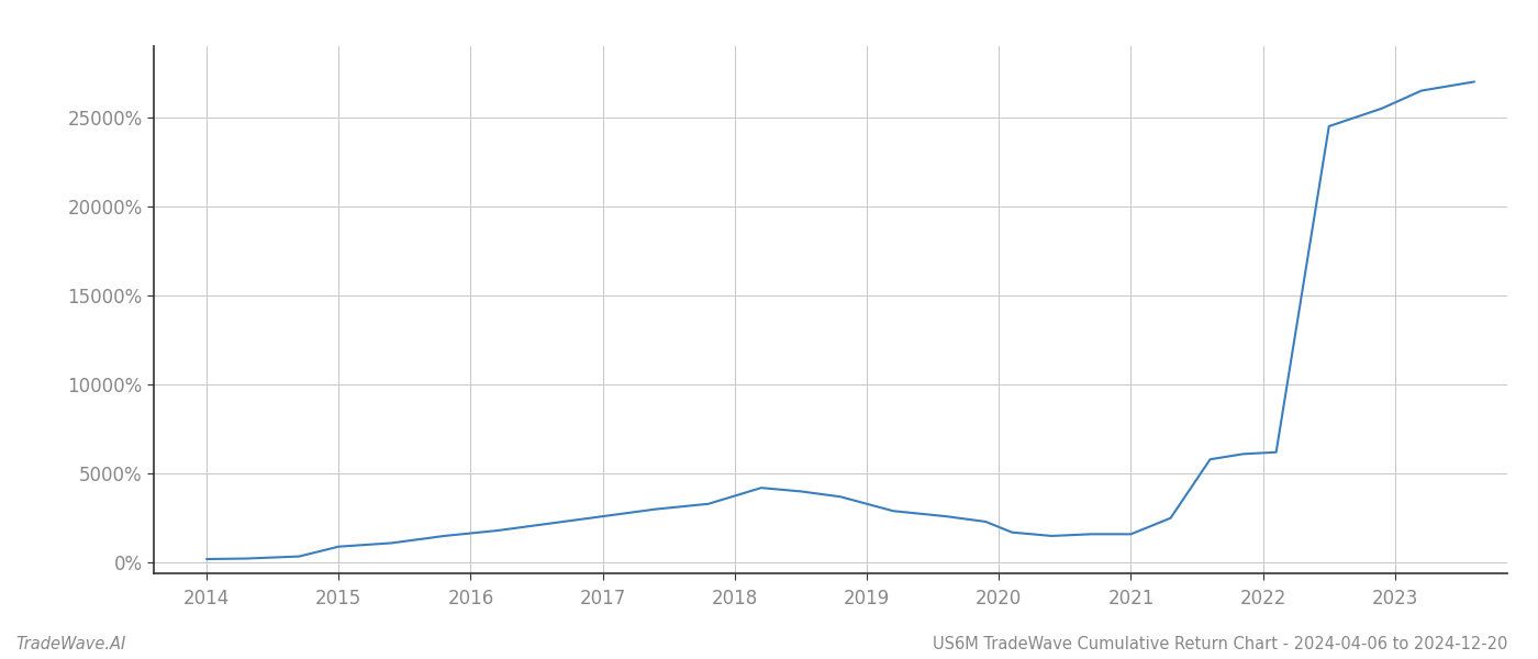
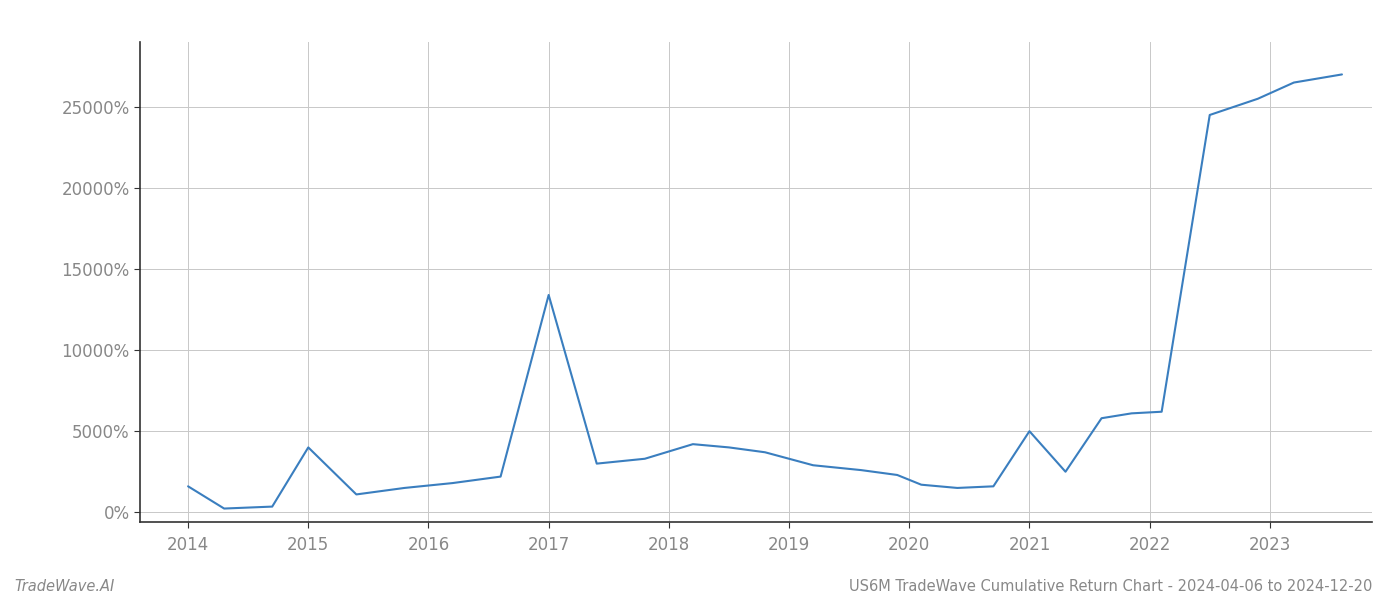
2014: 200% -> 1600%
2015: 900% -> 4000%
2017: 2600% -> 13400%
2021: 1600% -> 5000%
